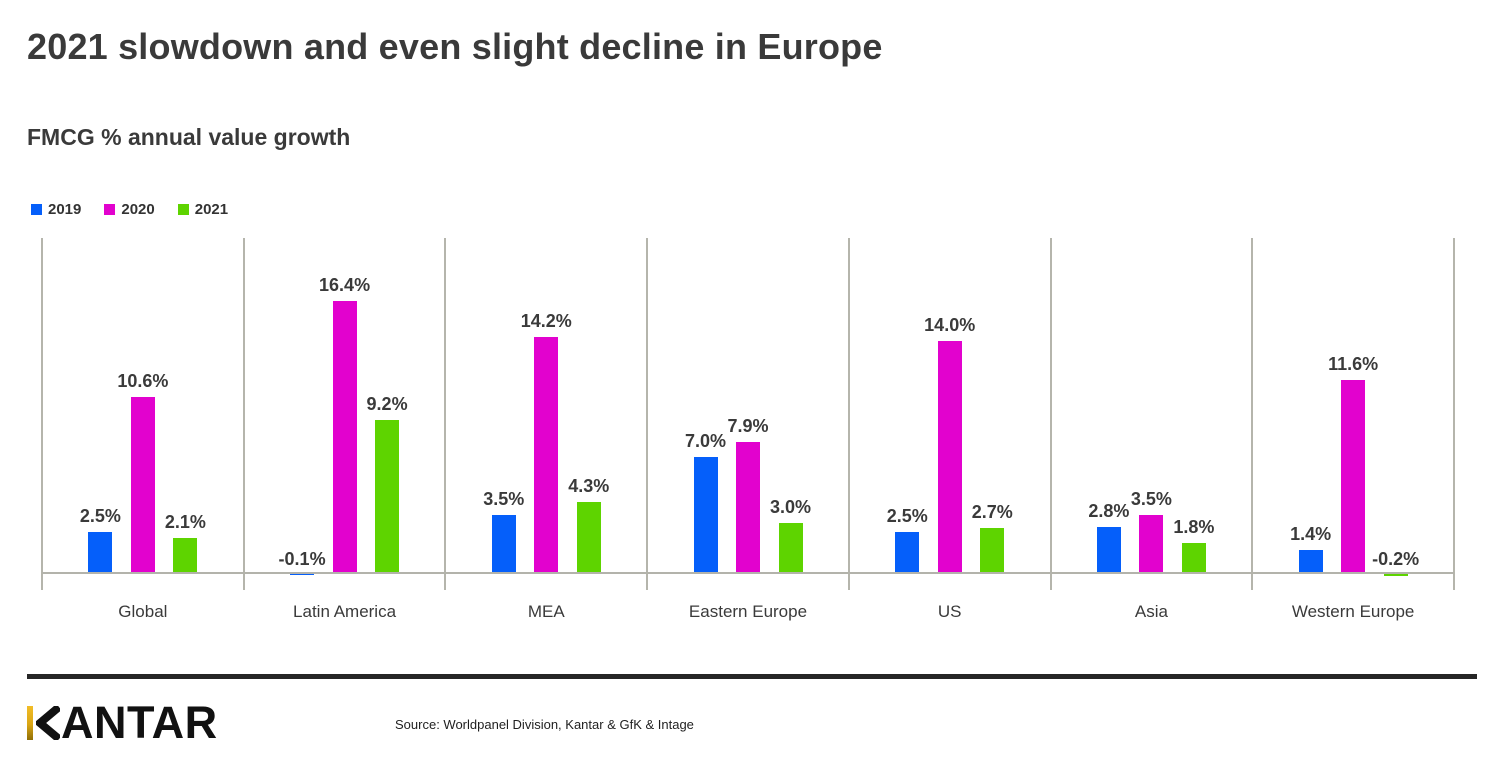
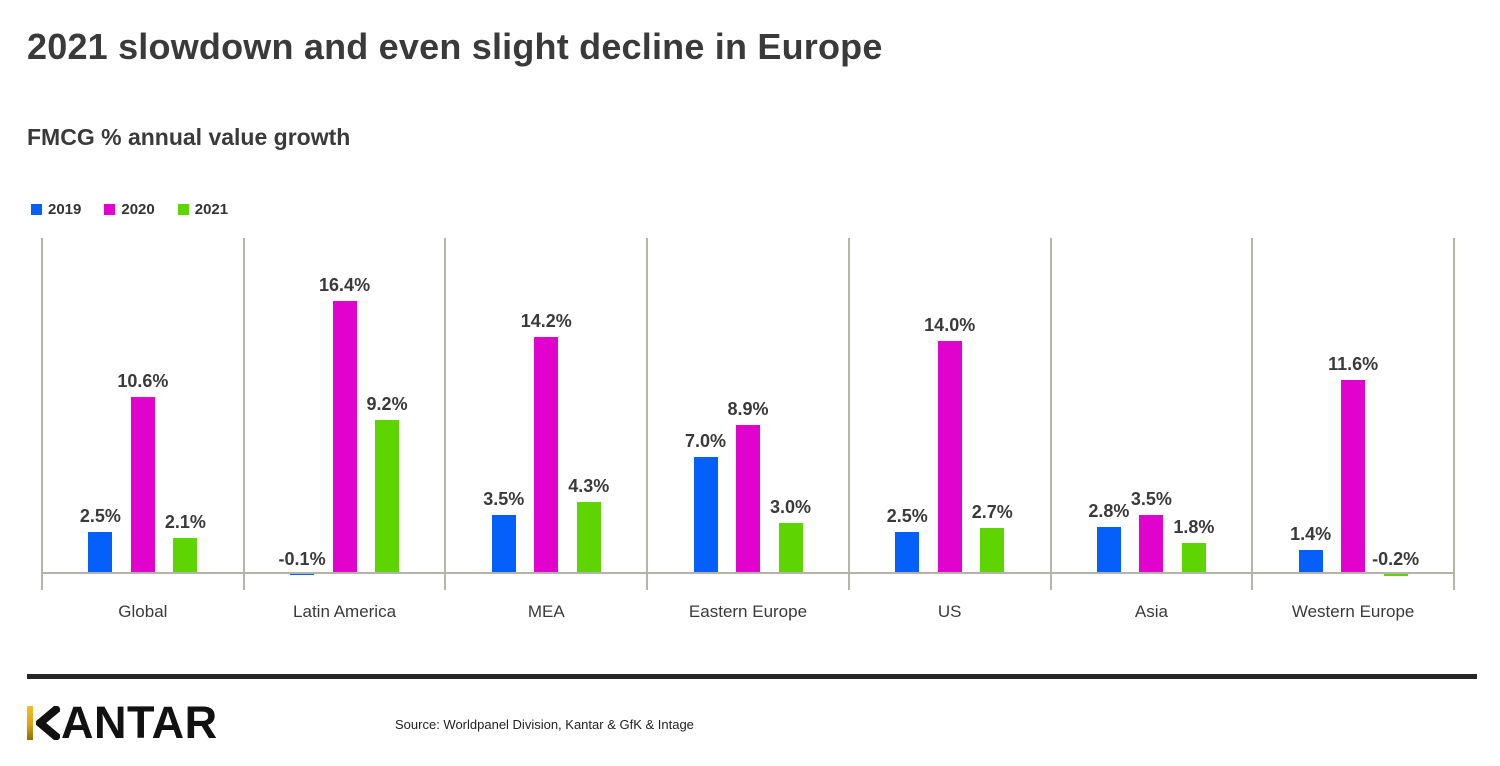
2020/Eastern Europe: 7.9% -> 8.9%
